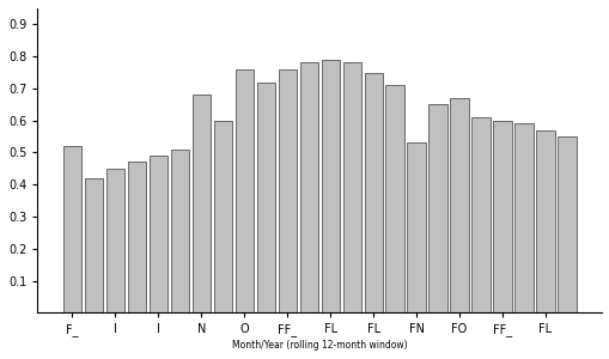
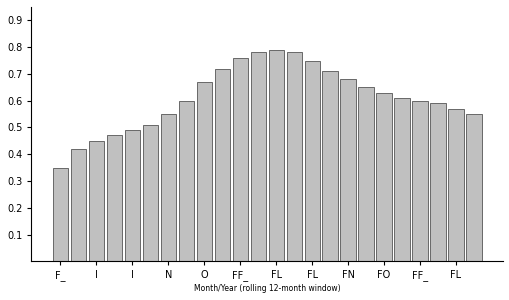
F_: 0.52 -> 0.35
N: 0.68 -> 0.55
O: 0.76 -> 0.67
FN: 0.53 -> 0.68
FO: 0.67 -> 0.63
